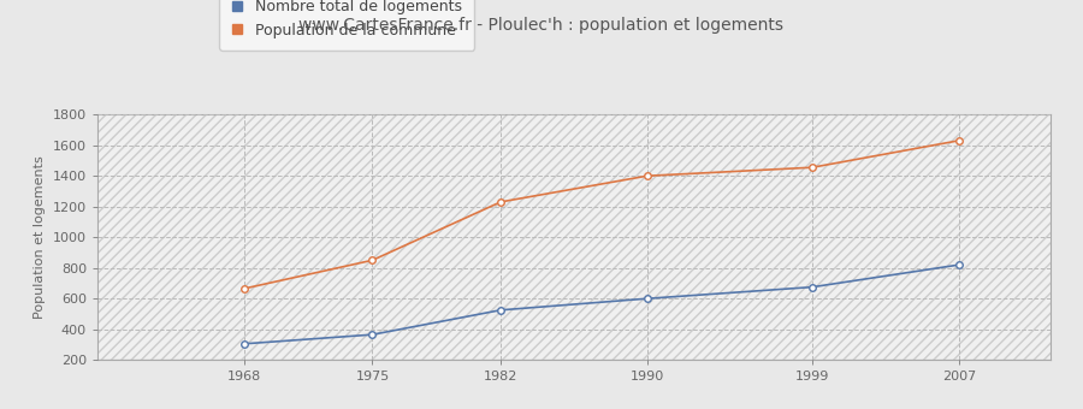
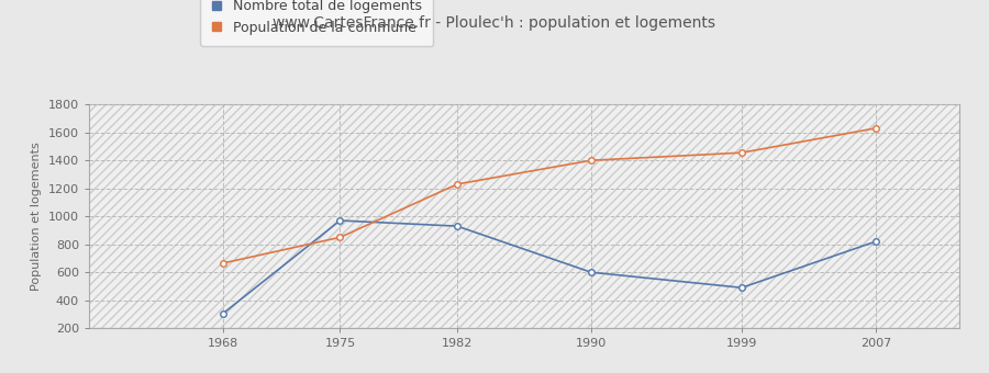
Nombre total de logements/1975: 360 -> 970
Nombre total de logements/1982: 520 -> 930
Nombre total de logements/1999: 680 -> 490
